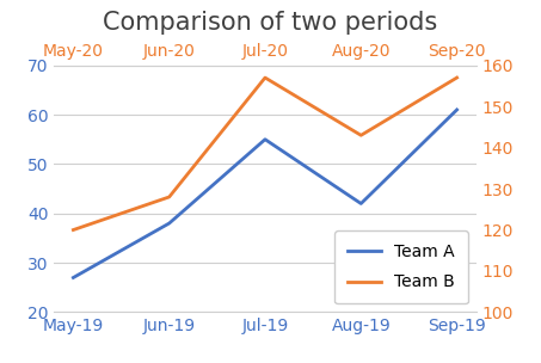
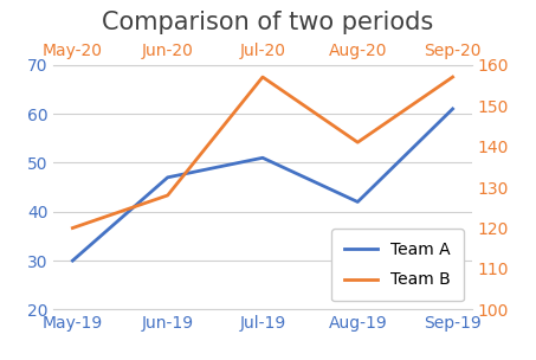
Team A/May-19: 27 -> 30
Team A/Jun-19: 38 -> 47
Team A/Jul-19: 55 -> 51
Team B/Aug-19: 143 -> 141
